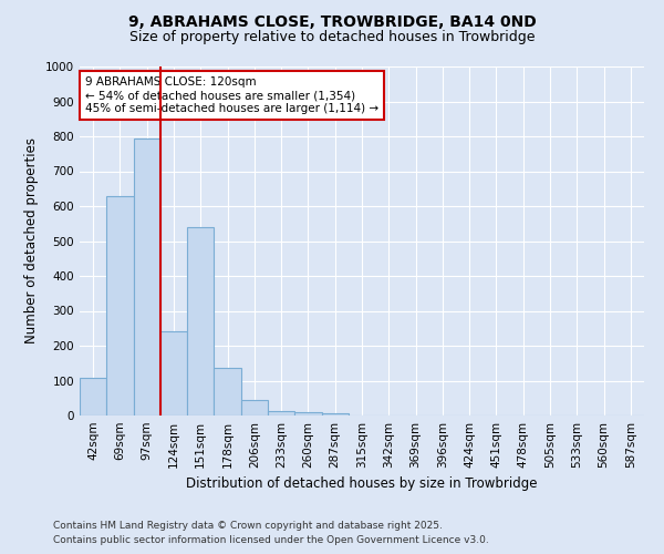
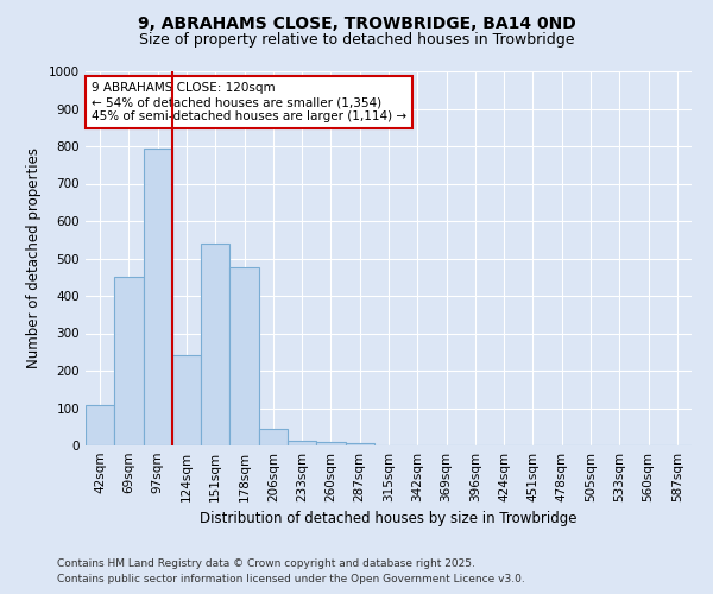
69sqm: 630 -> 450
178sqm: 137 -> 475
